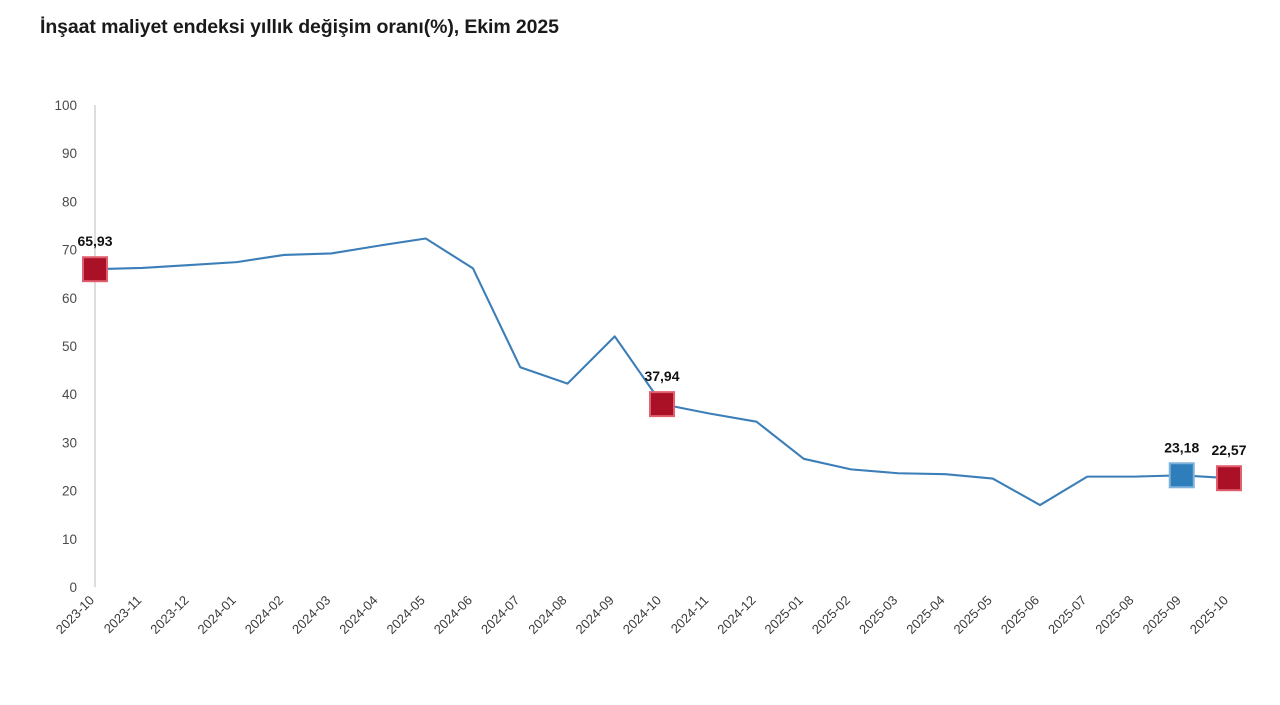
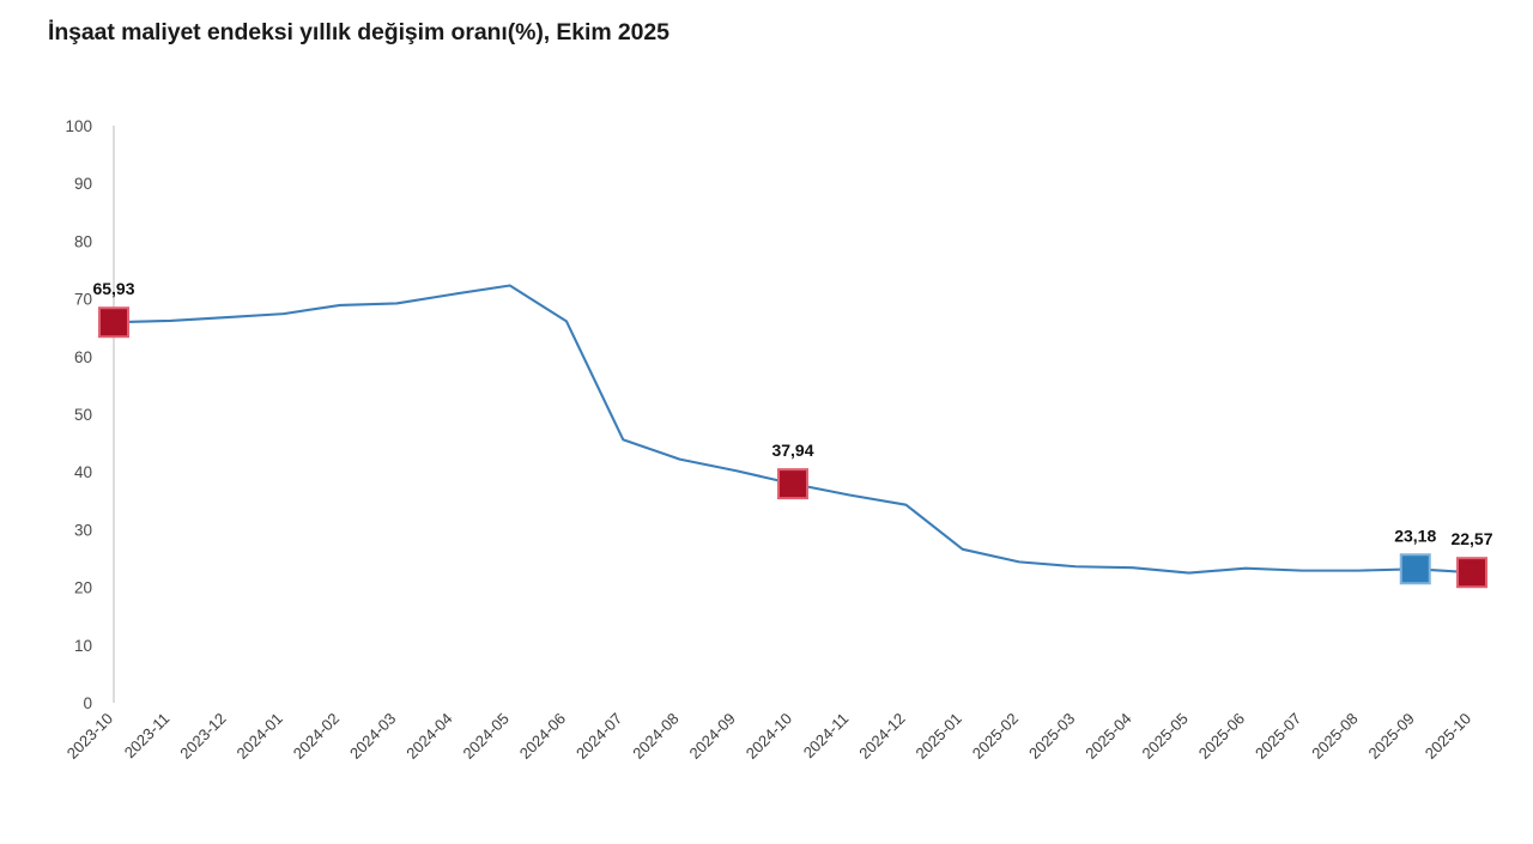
2024-09: 52 -> 40
2025-06: 17 -> 23
